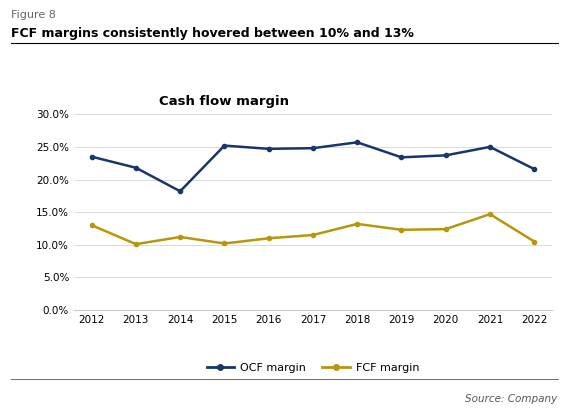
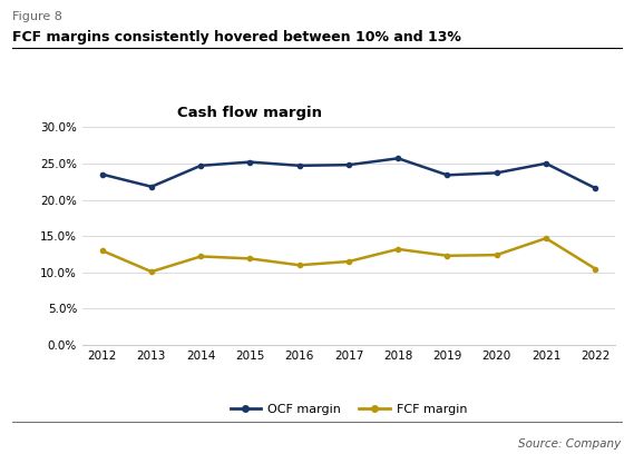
OCF margin/2014: 18.2% -> 24.7%
FCF margin/2014: 11.2% -> 12.2%
FCF margin/2015: 10.2% -> 11.9%
